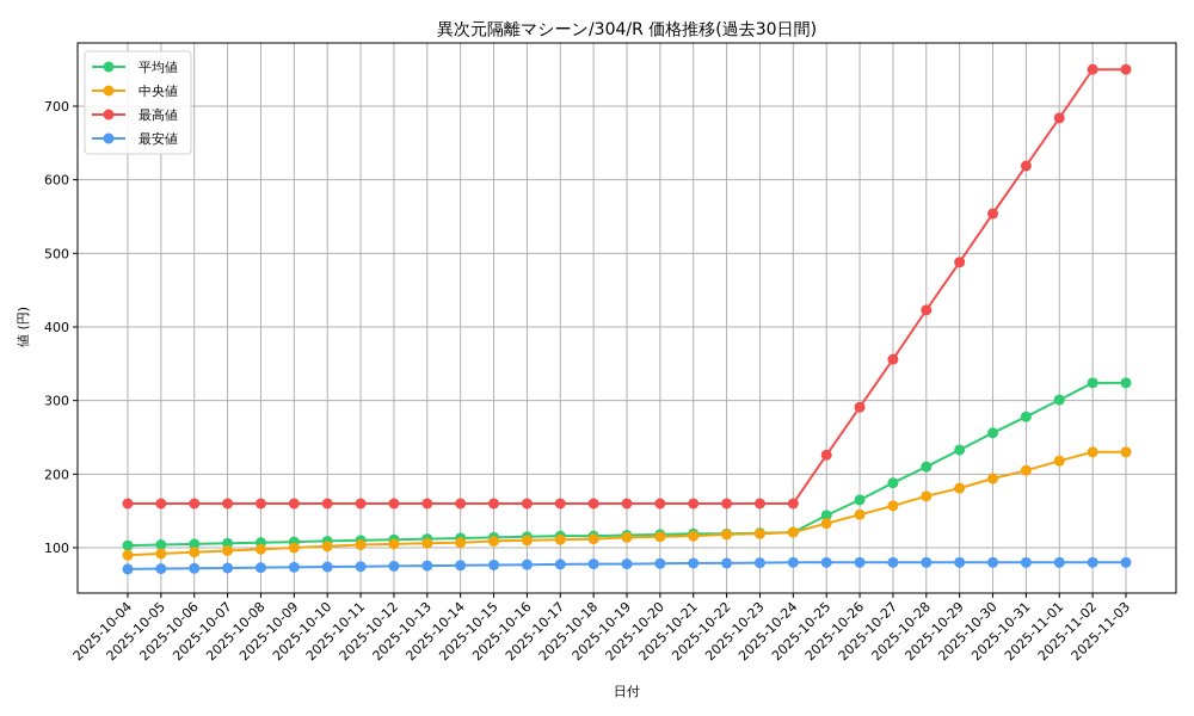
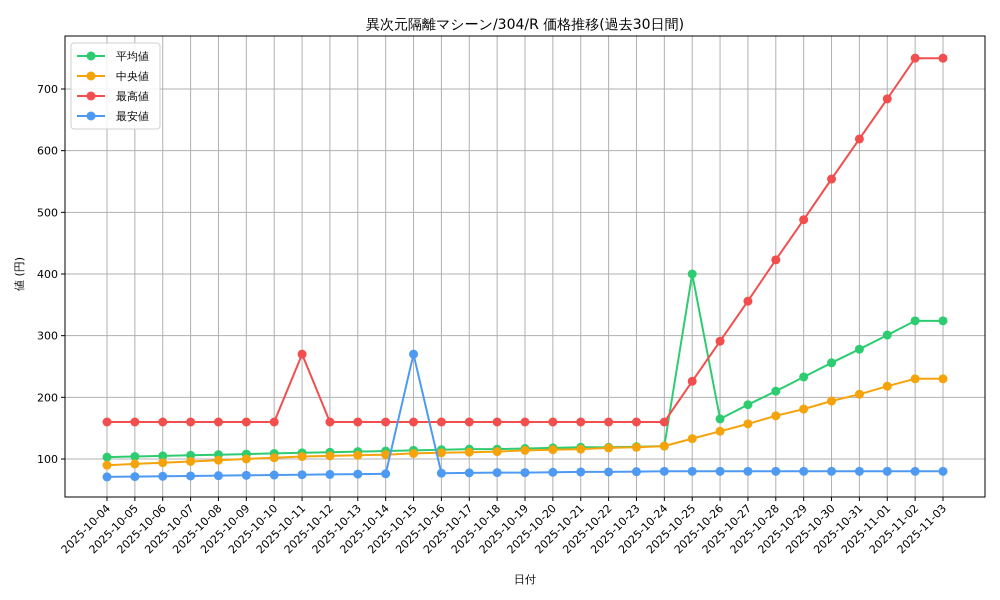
最高値/2025-10-11: 160 -> 270
最安値/2025-10-15: 80 -> 270
平均値/2025-10-25: 140 -> 400
